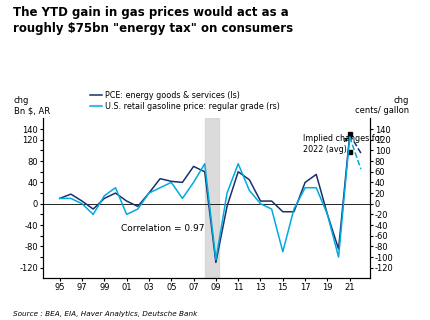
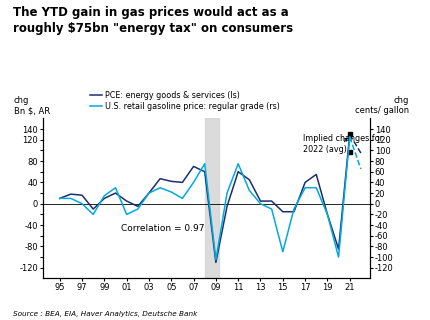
PCE: energy goods & services (ls)/97: 5 -> 16
U.S. retail gasoline price: regular grade (rs)/05: 40 -> 22
